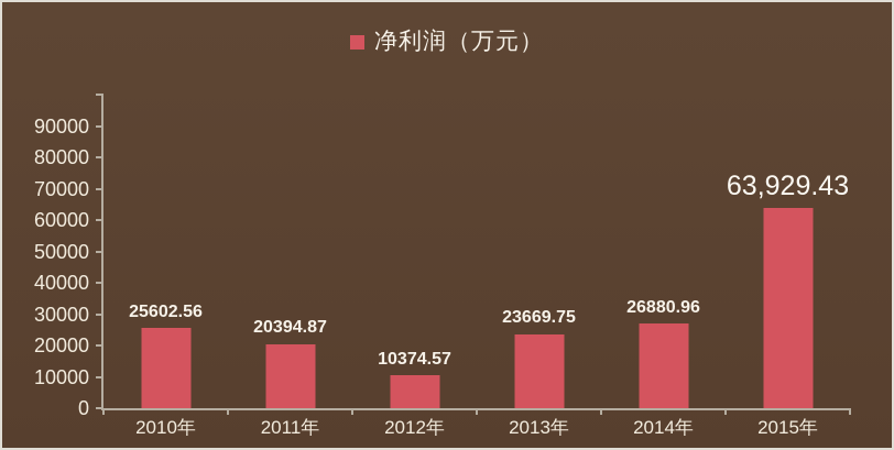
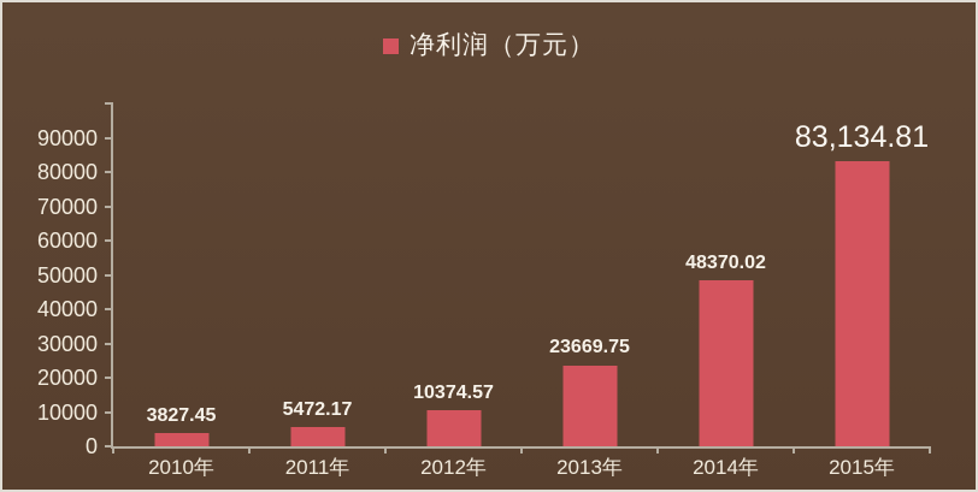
2010年: 25602.56 -> 3827.45
2011年: 20394.87 -> 5472.17
2014年: 26880.96 -> 48370.02
2015年: 63,929.43 -> 83,134.81
